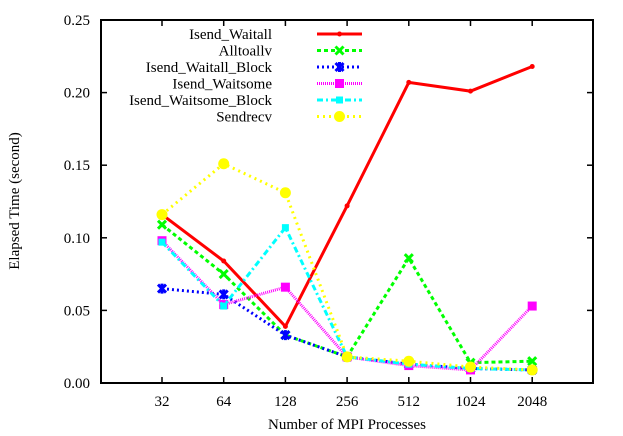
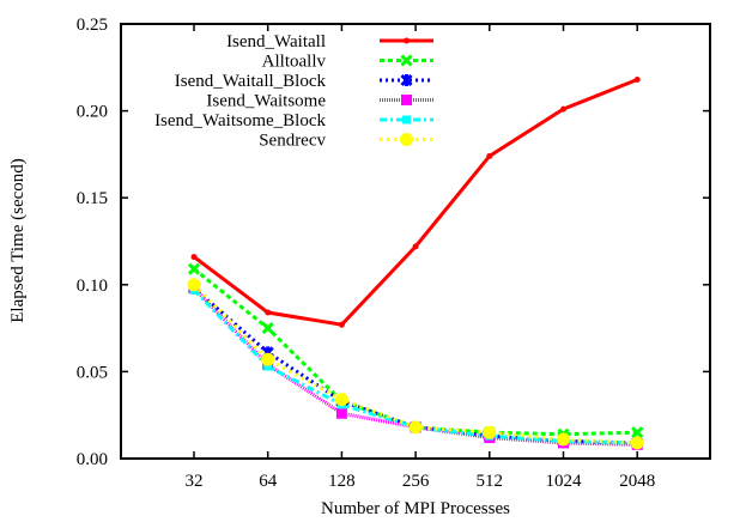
Isend_Waitall_Block/32: 0.065 -> 0.098
Sendrecv/32: 0.116 -> 0.100
Sendrecv/64: 0.151 -> 0.057
Isend_Waitall/128: 0.039 -> 0.077
Isend_Waitsome/128: 0.066 -> 0.026
Isend_Waitsome_Block/128: 0.107 -> 0.031
Sendrecv/128: 0.131 -> 0.034
Isend_Waitall/512: 0.207 -> 0.174
Alltoallv/512: 0.086 -> 0.015
Isend_Waitsome/2048: 0.053 -> 0.008
